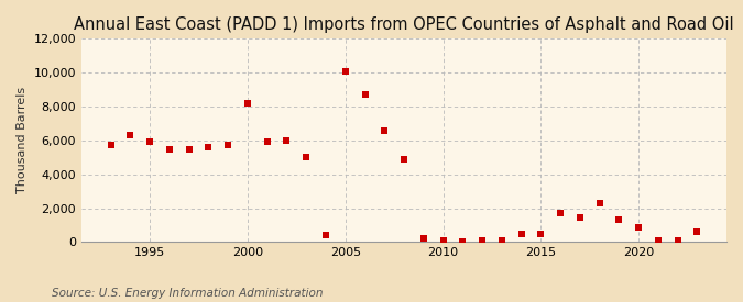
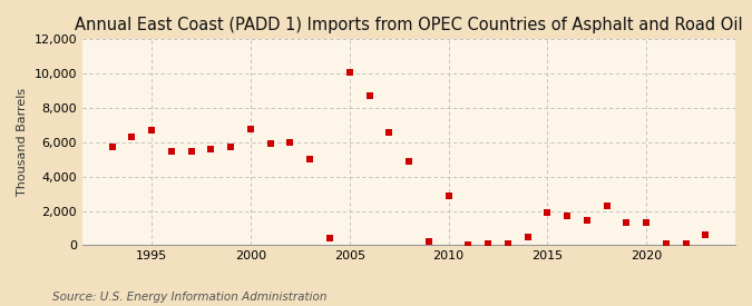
1995: 5,900 -> 6,700
2000: 8,200 -> 6,800
2010: 100 -> 2,900
2015: 400 -> 1,900
2020: 900 -> 1,300
